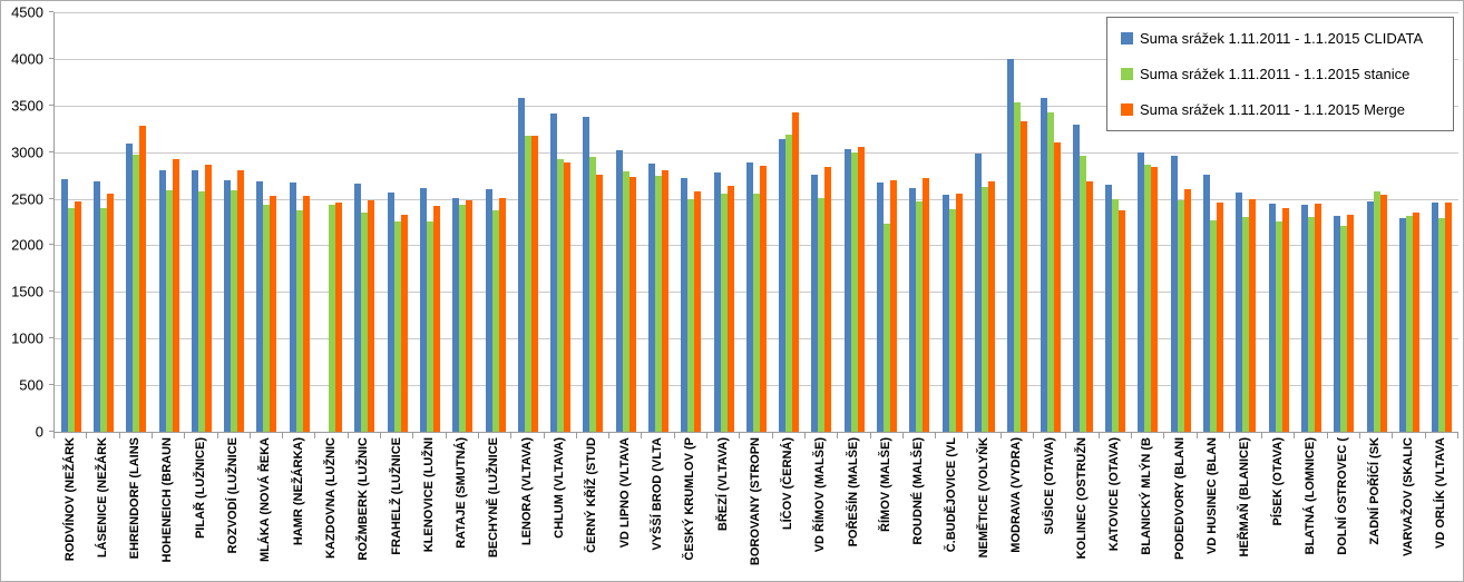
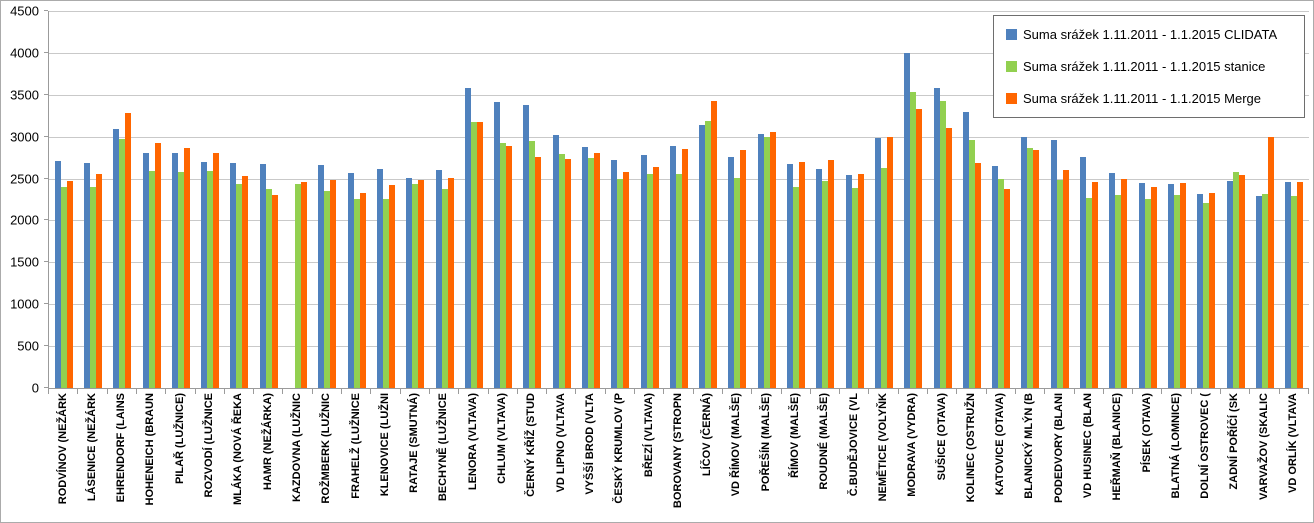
Suma srážek 1.11.2011 - 1.1.2015 Merge/HAMR (NEŽÁRKA): 2500 -> 2300
Suma srážek 1.11.2011 - 1.1.2015 stanice/ŘÍMOV (MALŠE): 2200 -> 2400
Suma srážek 1.11.2011 - 1.1.2015 Merge/NEMĚTICE (VOLYŇK: 2700 -> 3000
Suma srážek 1.11.2011 - 1.1.2015 Merge/VARVAŽOV (SKALIC: 2400 -> 3000
